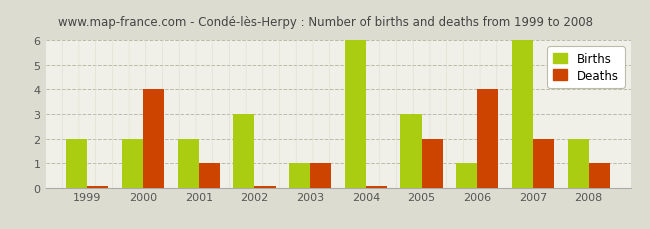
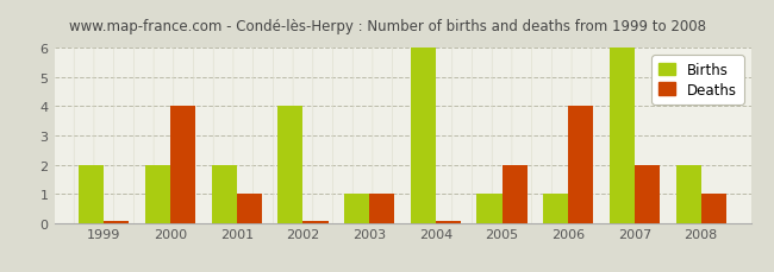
Births/2002: 3 -> 4
Births/2005: 3 -> 1
